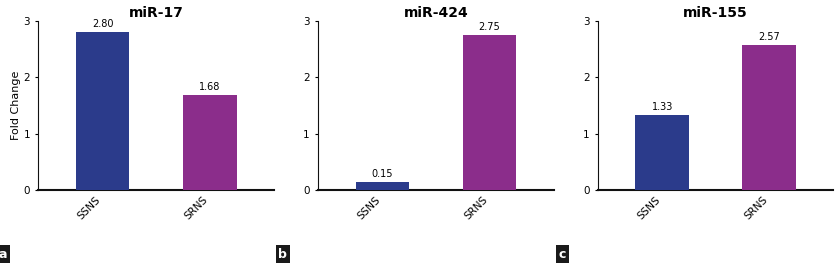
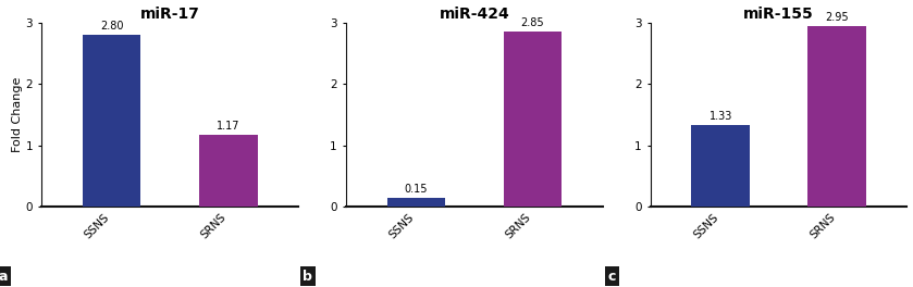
miR-17/SRNS: 1.68 -> 1.17
miR-424/SRNS: 2.75 -> 2.85
miR-155/SRNS: 2.57 -> 2.95
